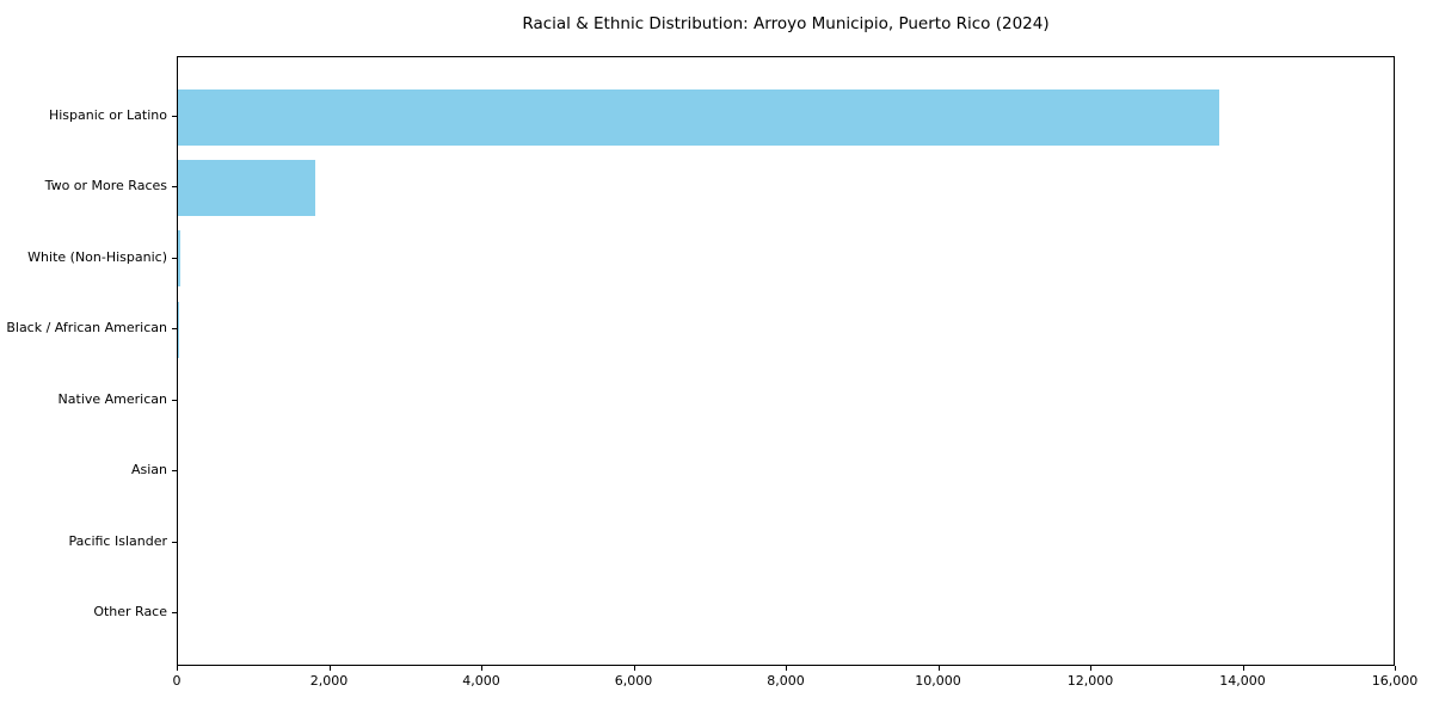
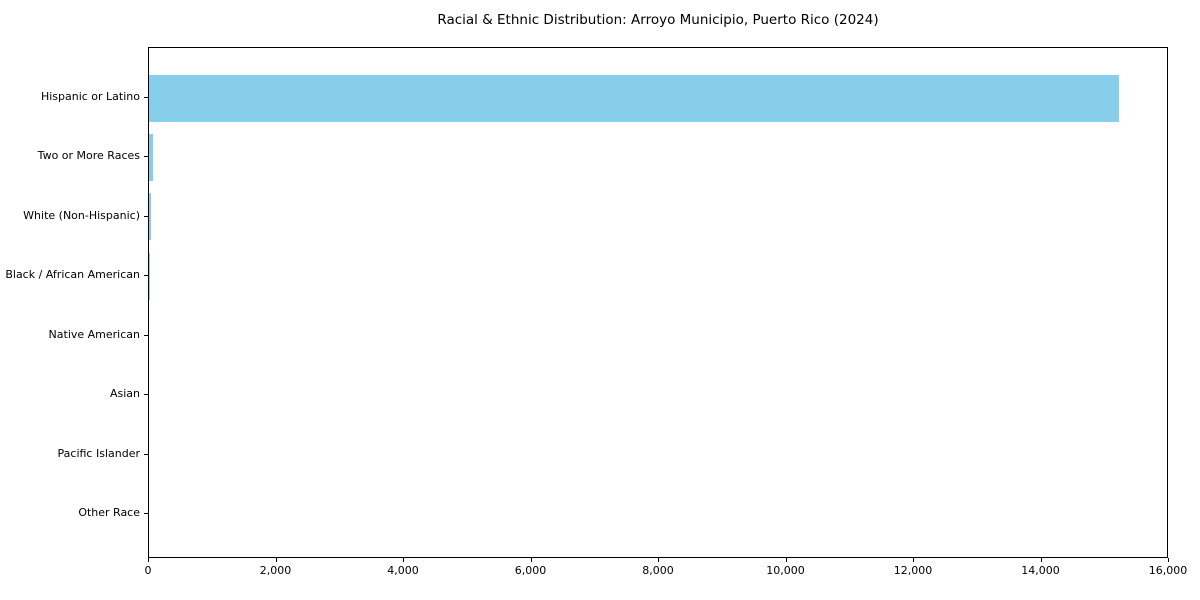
Hispanic or Latino: 13700 -> 15200
Two or More Races: 1800 -> 100
